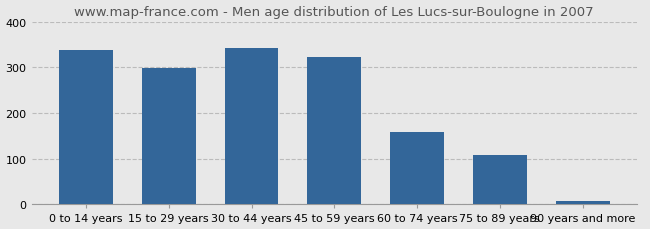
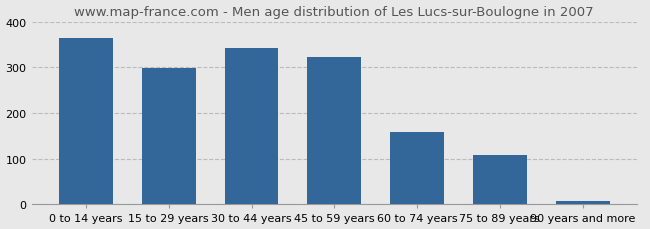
0 to 14 years: 338 -> 365
